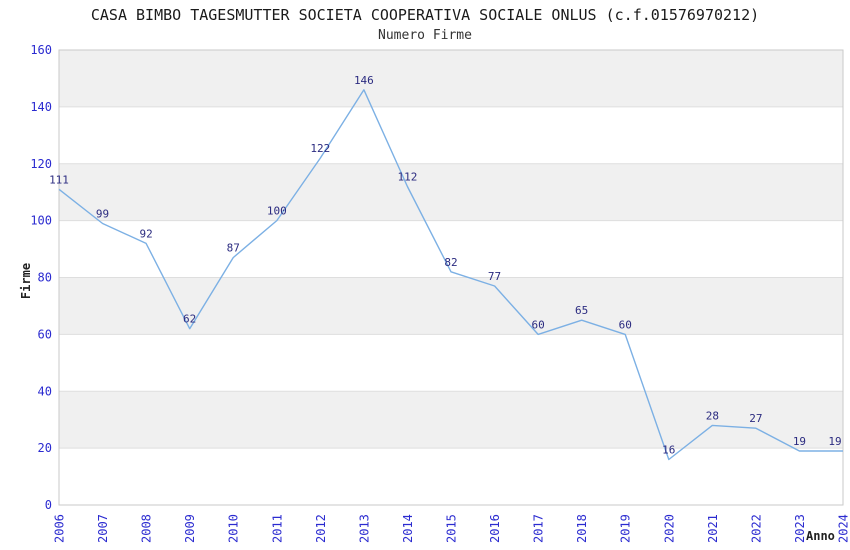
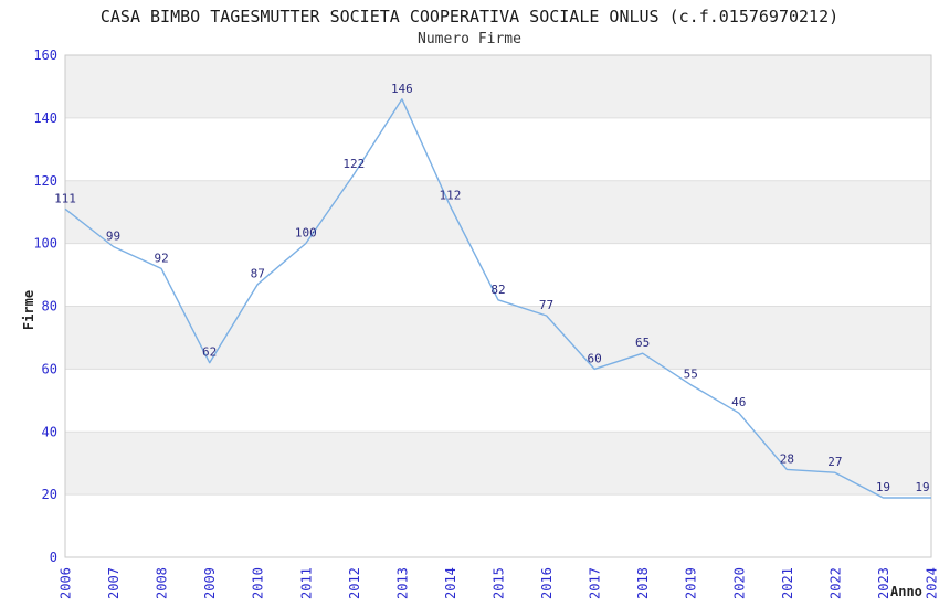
2019: 60 -> 55
2020: 16 -> 46
